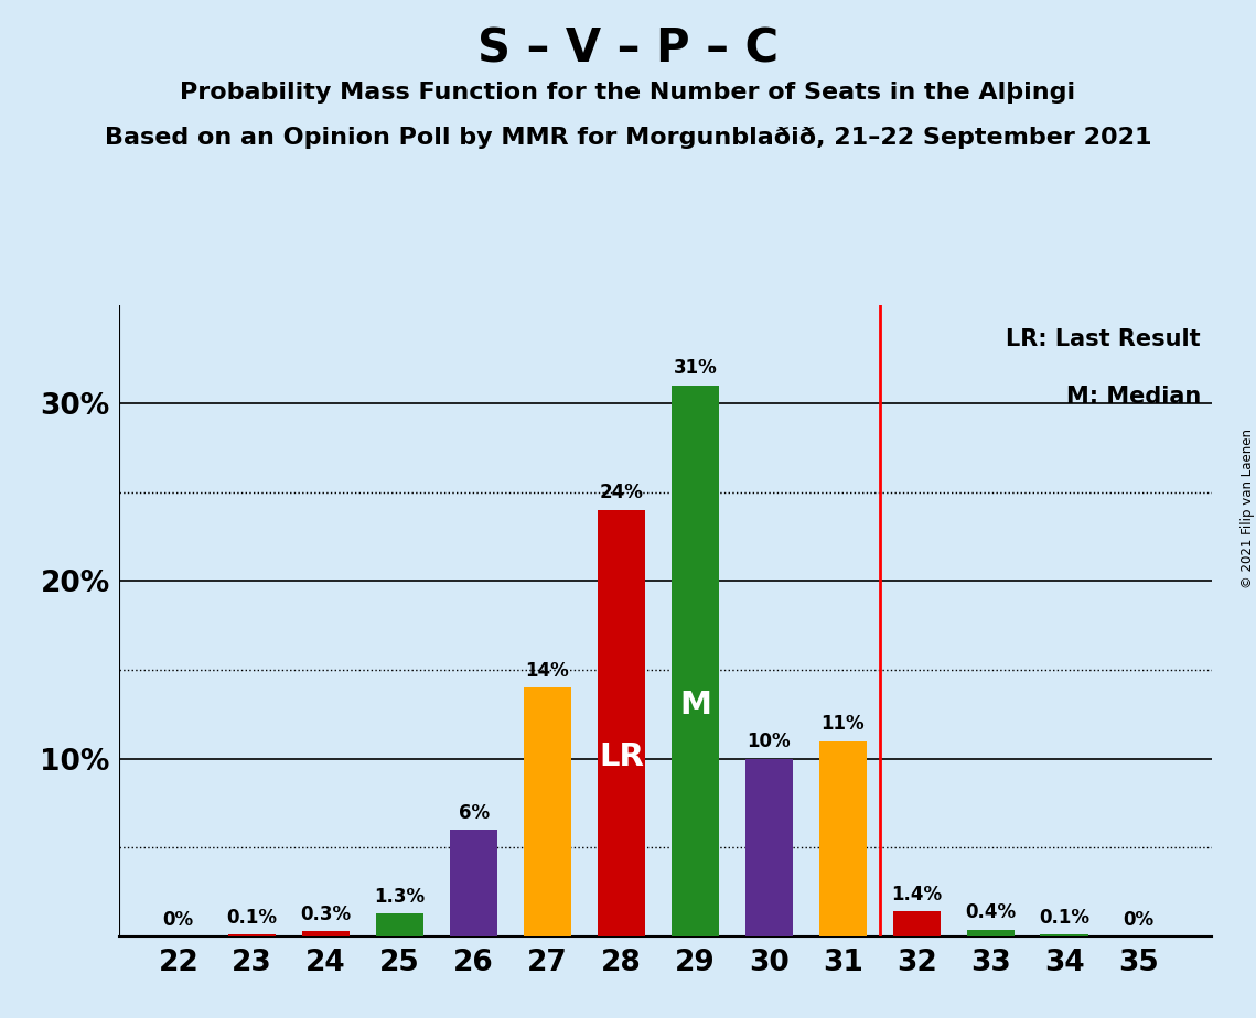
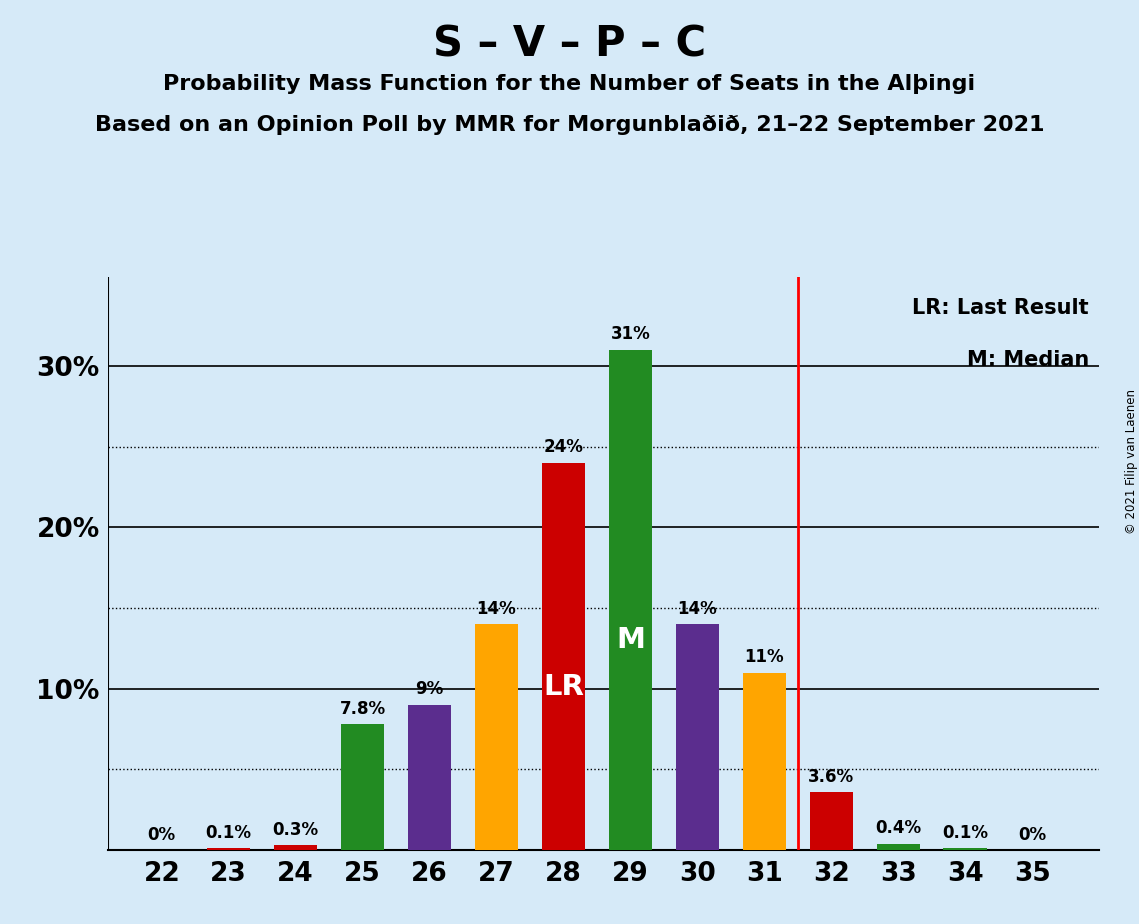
25: 1.3% -> 7.8%
26: 6% -> 9%
30: 10% -> 14%
32: 1.4% -> 3.6%
